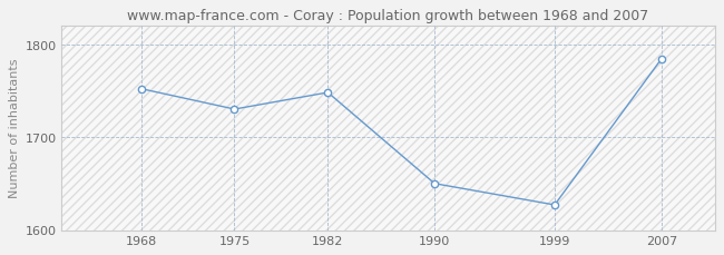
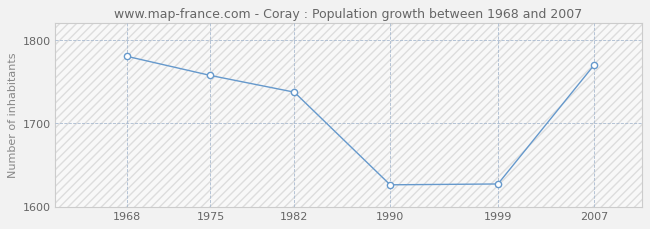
1968: 1752 -> 1780
1975: 1730 -> 1757
1982: 1748 -> 1737
1990: 1650 -> 1626
2007: 1784 -> 1769
